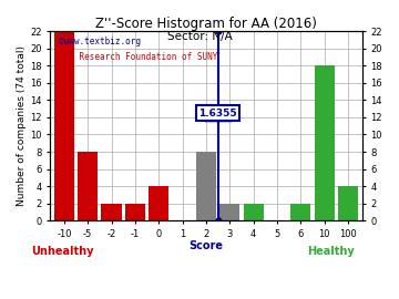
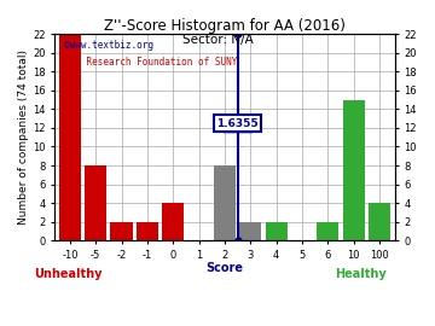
10: 18 -> 15
